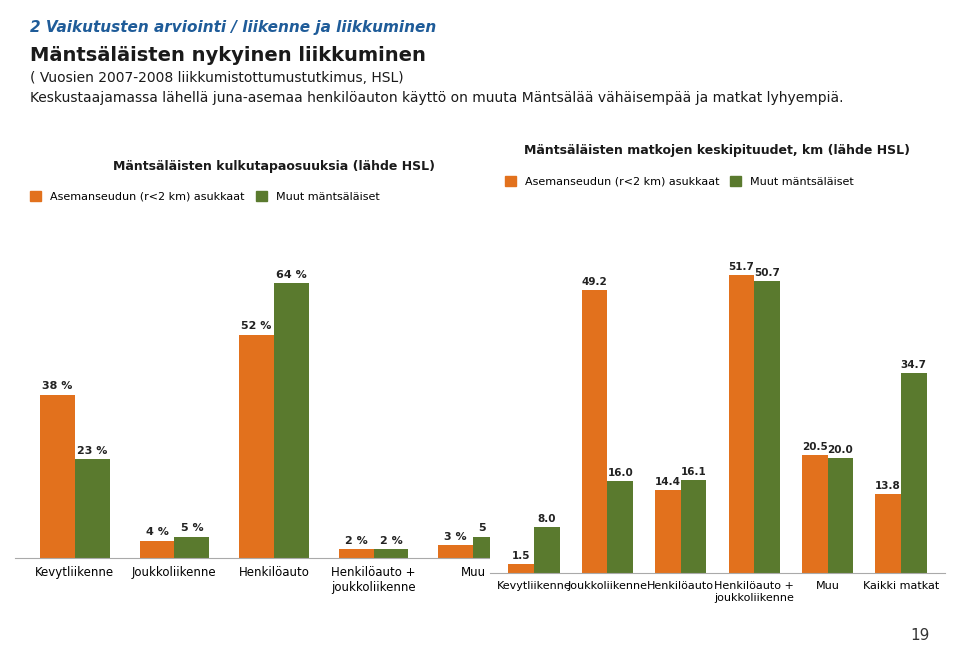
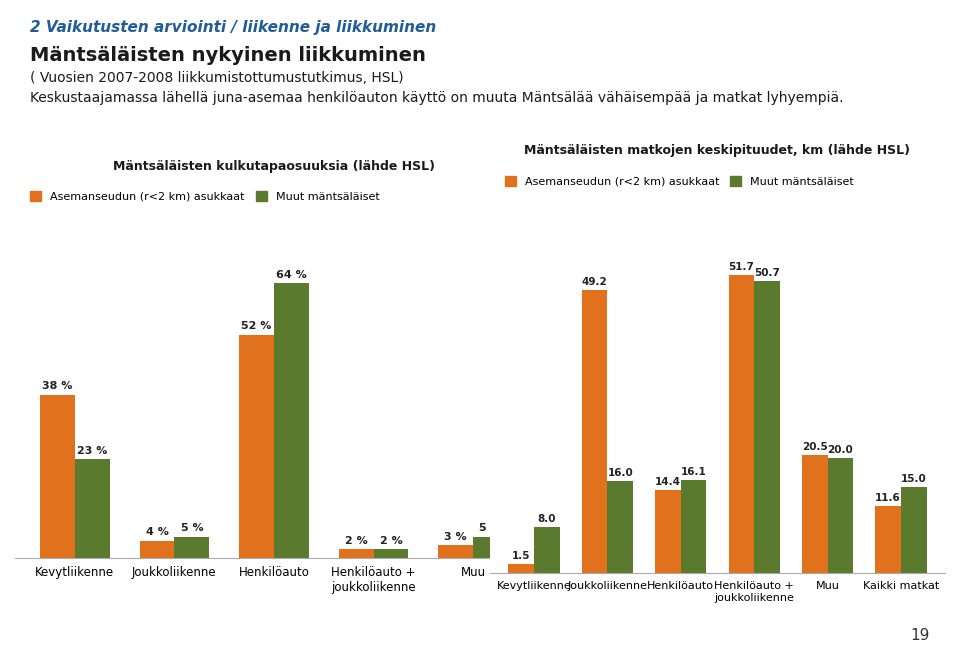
Asemanseudun (r<2 km) asukkaat/Kaikki matkat: 13.8 -> 11.6
Muut mäntsäläiset/Kaikki matkat: 34.7 -> 15.0
